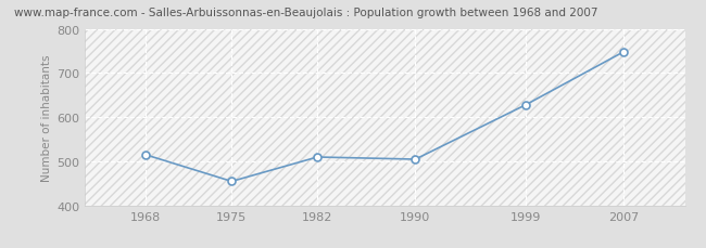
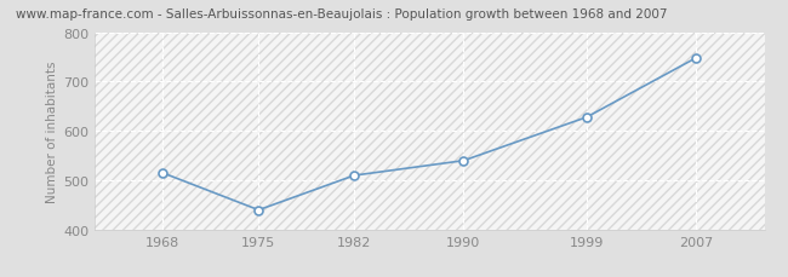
1975: 455 -> 440
1990: 505 -> 540
